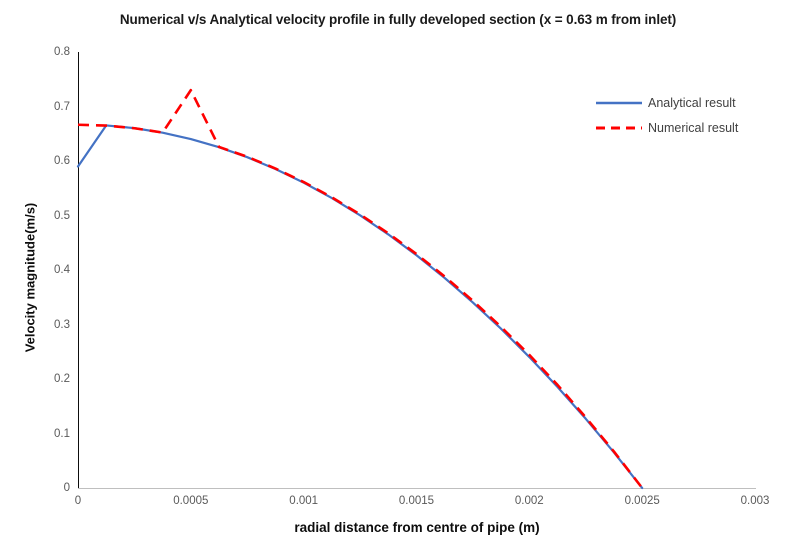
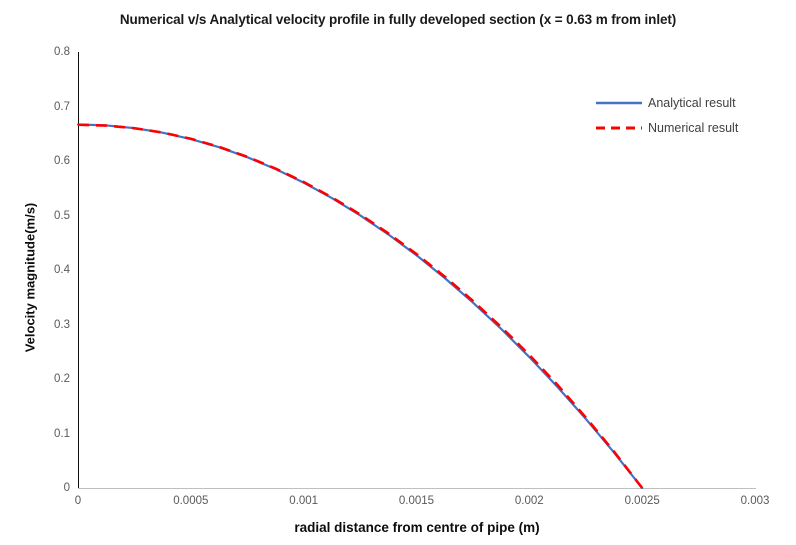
Analytical result/0: 0.59 -> 0.67
Numerical result/0.0005: 0.73 -> 0.64
